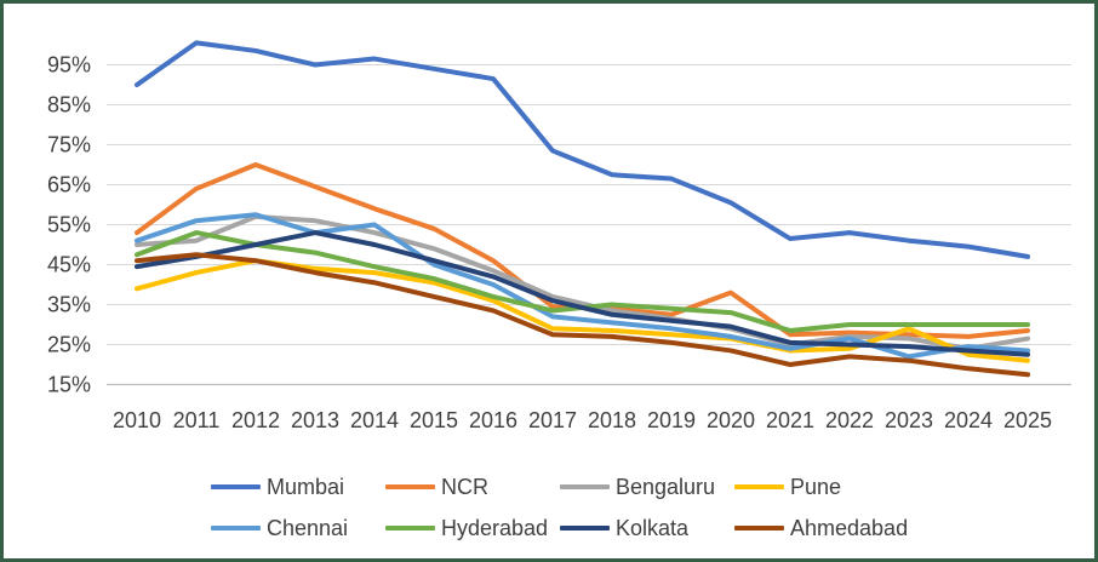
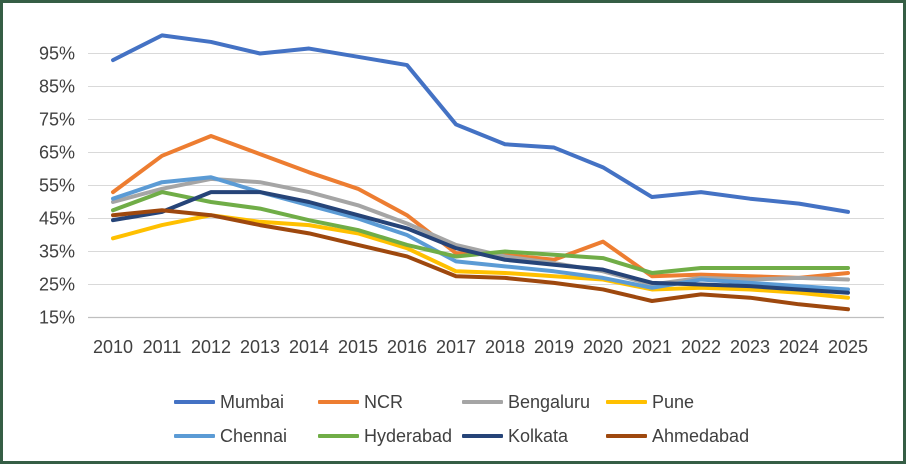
Mumbai/2010: 90% -> 93%
Bengaluru/2011: 51% -> 54%
Kolkata/2012: 50% -> 53%
Chennai/2014: 55% -> 49%
Pune/2023: 29% -> 24%
Chennai/2023: 22% -> 26%
Bengaluru/2024: 24% -> 27%
